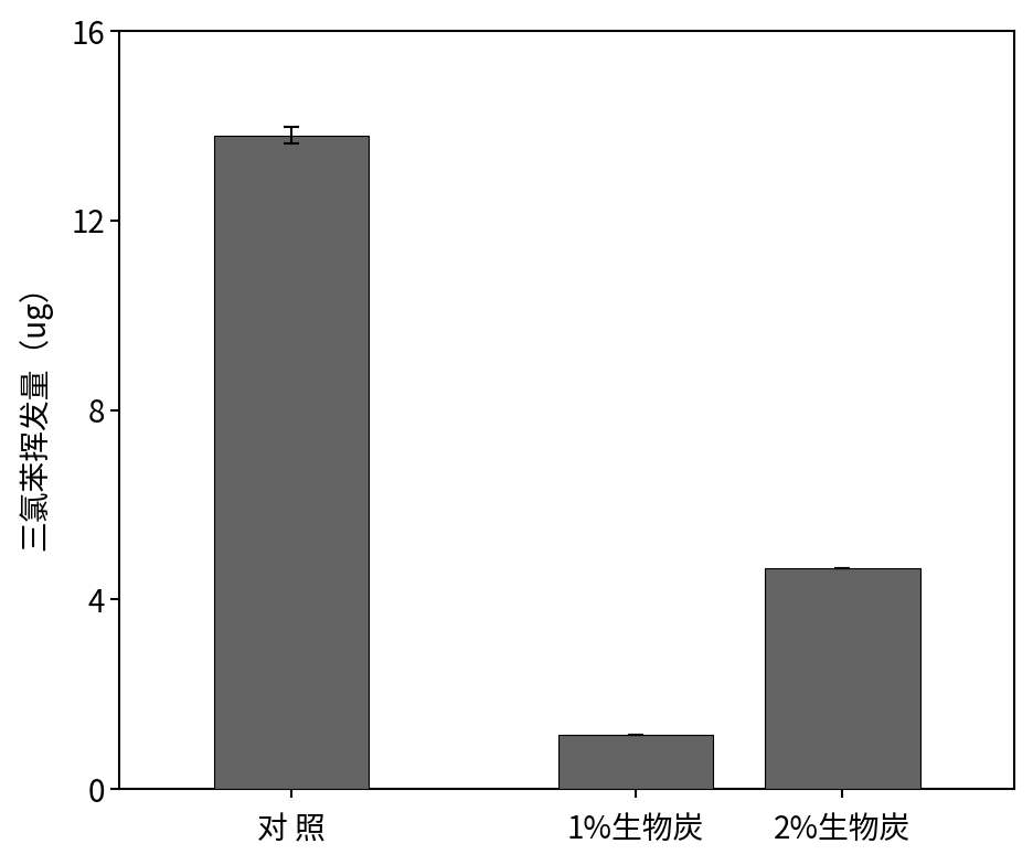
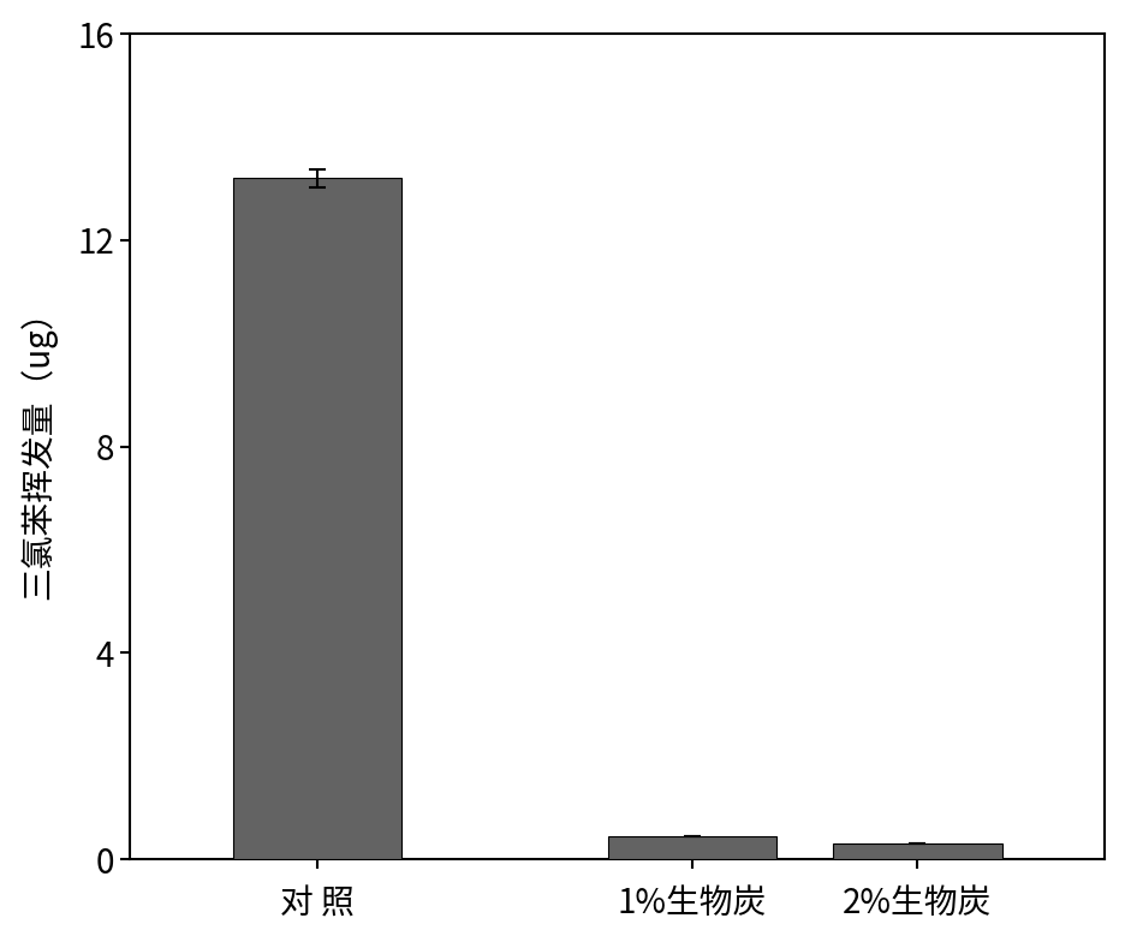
对 照: 13.80 -> 13.20
1%生物炭: 1.15 -> 0.45
2%生物炭: 4.65 -> 0.30
